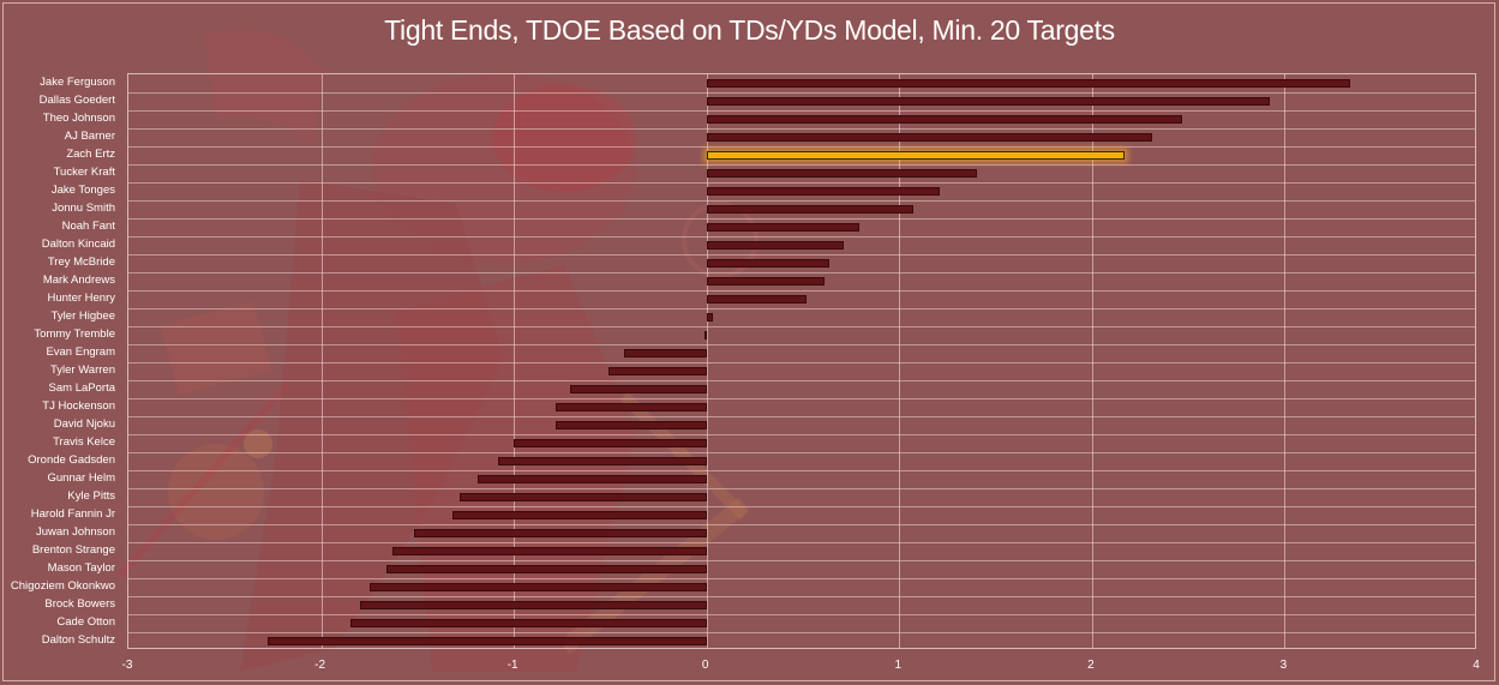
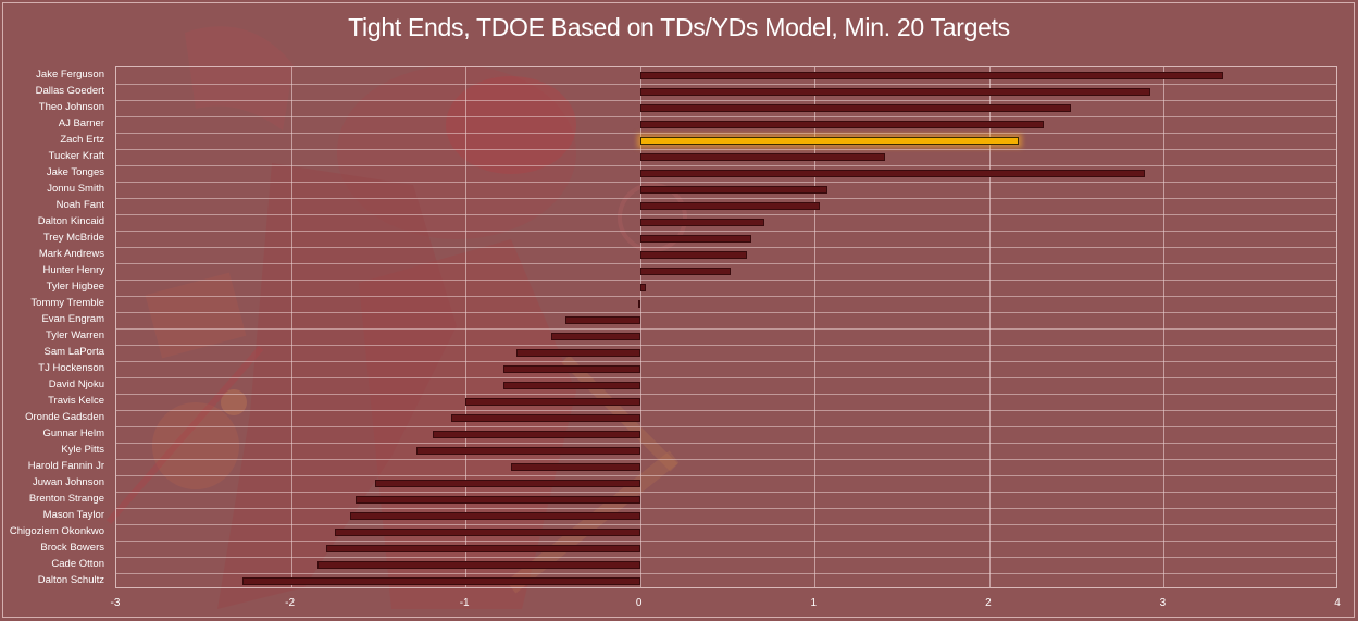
Jake Tonges: 1.21 -> 2.89
Noah Fant: 0.79 -> 1.03
Harold Fannin Jr: -1.32 -> -0.74
